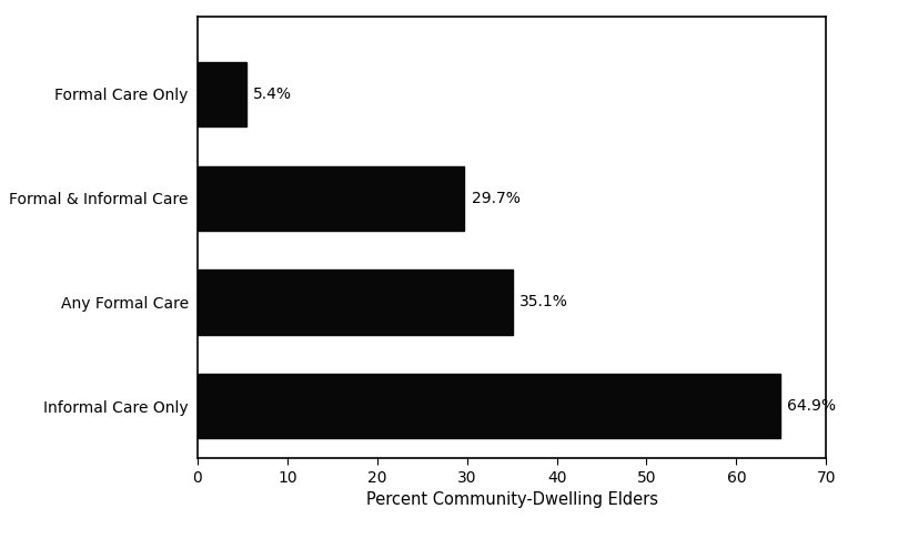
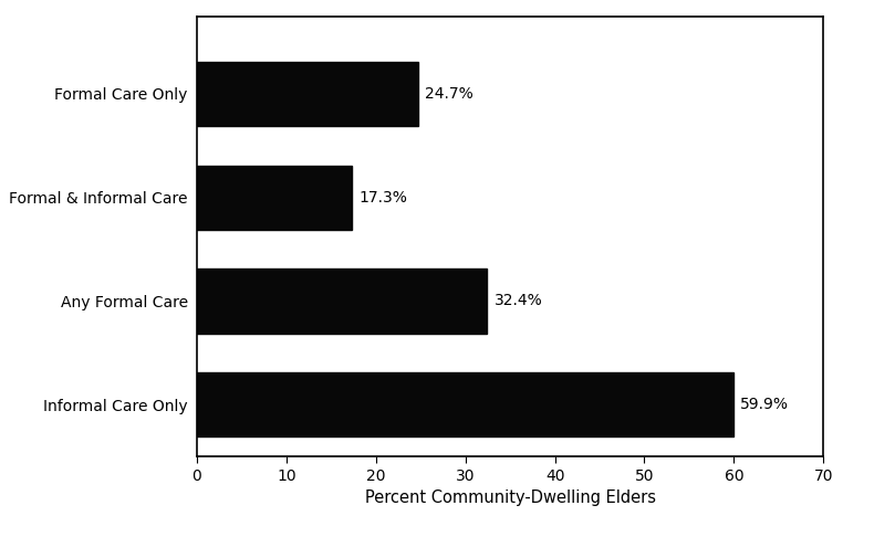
Formal Care Only: 5.4% -> 24.7%
Formal & Informal Care: 29.7% -> 17.3%
Any Formal Care: 35.1% -> 32.4%
Informal Care Only: 64.9% -> 59.9%
